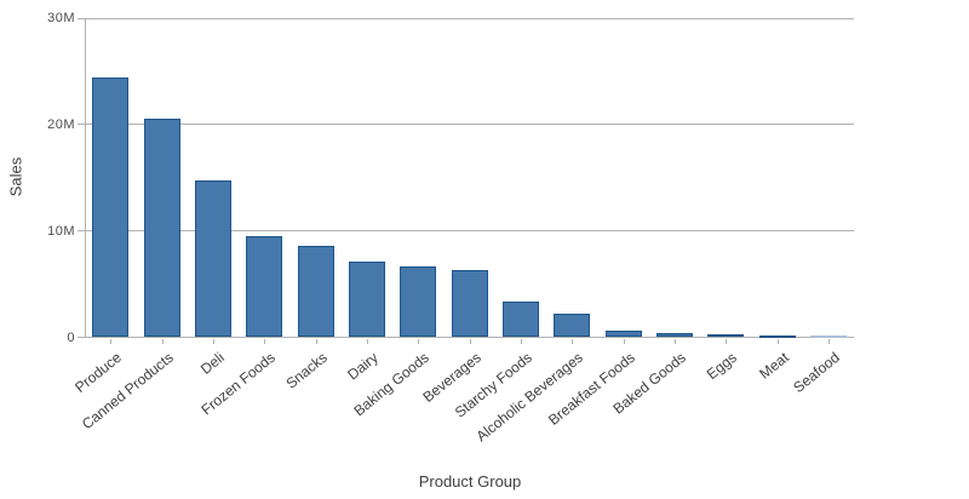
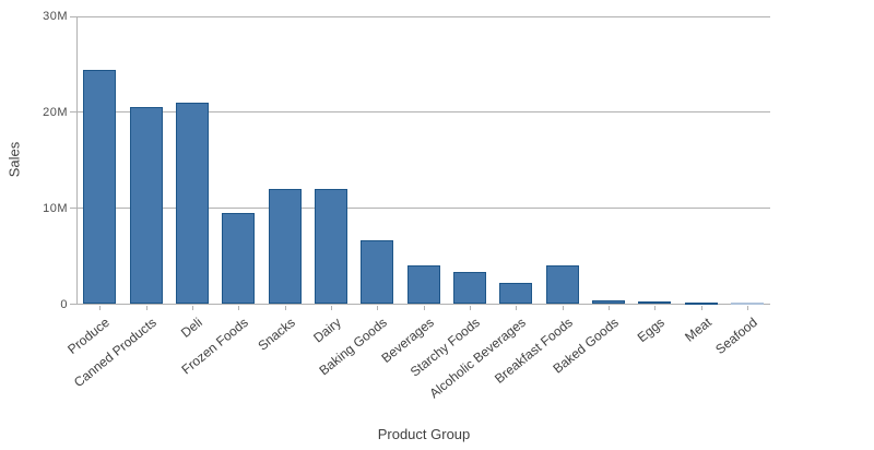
Deli: 15M -> 21M
Snacks: 9M -> 12M
Dairy: 7M -> 12M
Beverages: 6M -> 4M
Breakfast Foods: 1M -> 4M
